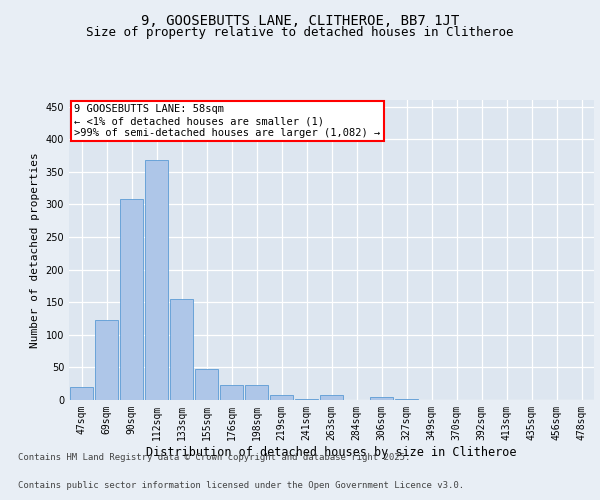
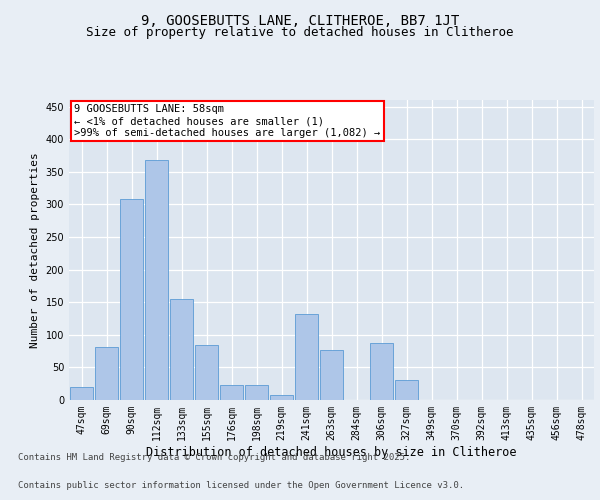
69sqm: 122 -> 82
155sqm: 48 -> 84
241sqm: 2 -> 132
263sqm: 8 -> 76
306sqm: 5 -> 88
327sqm: 2 -> 30
